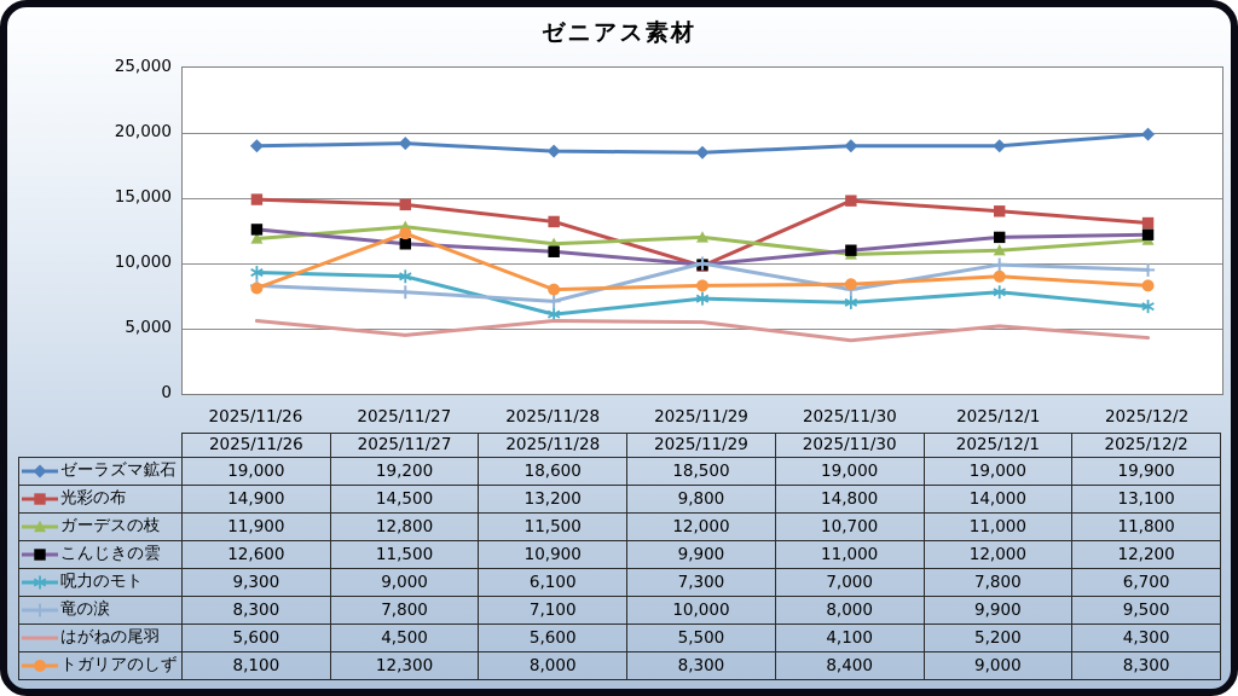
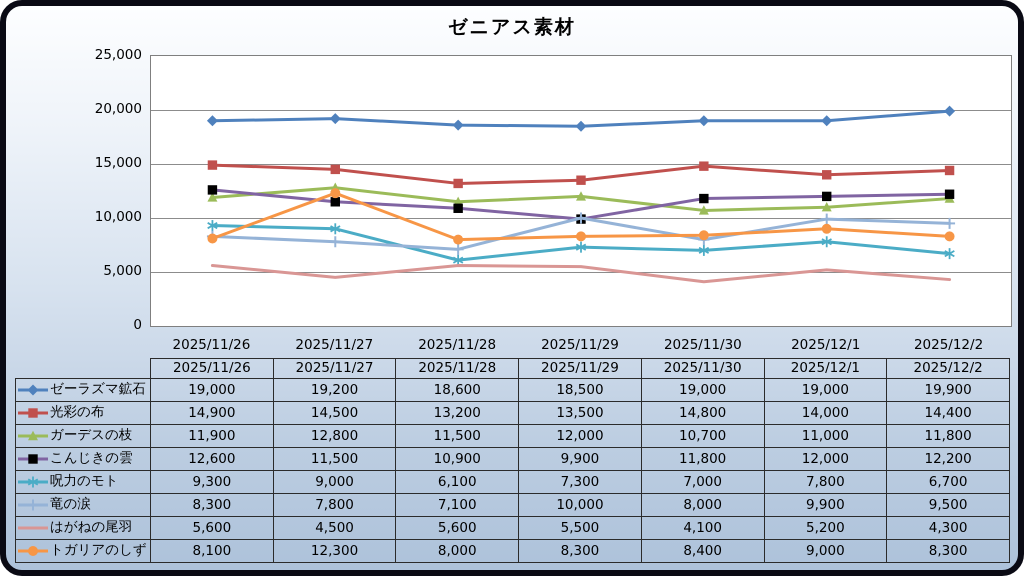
光彩の布/2025/11/29: 9,800 -> 13,500
こんじきの雲/2025/11/30: 11,000 -> 11,800
光彩の布/2025/12/2: 13,100 -> 14,400
